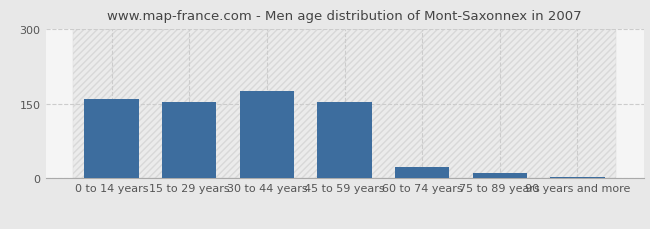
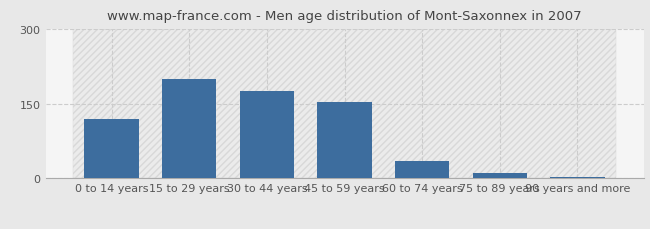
0 to 14 years: 160 -> 120
15 to 29 years: 153 -> 200
60 to 74 years: 22 -> 35
